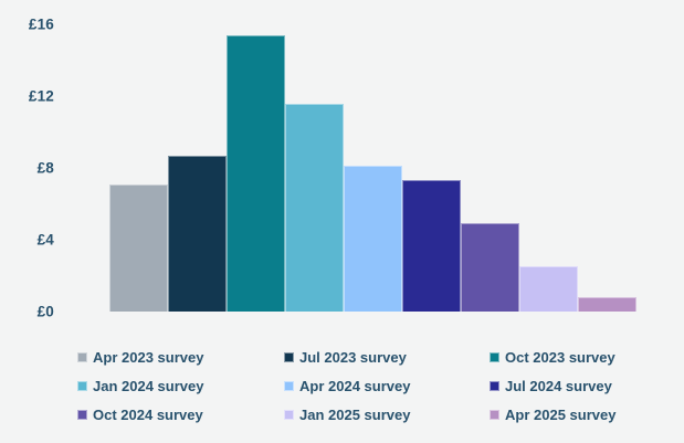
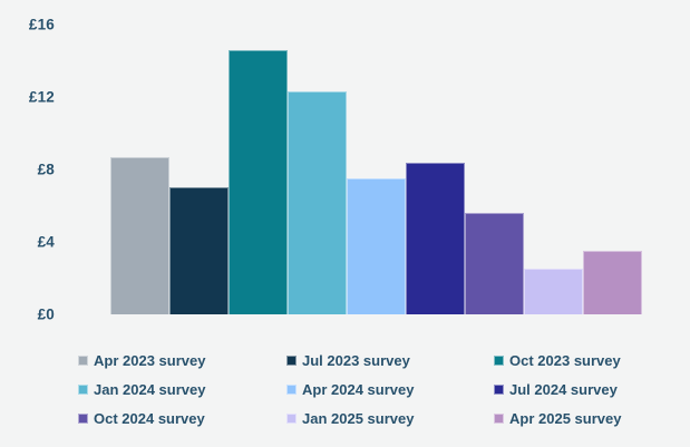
Apr 2023 survey: £7.1 -> £8.7
Jul 2023 survey: £8.7 -> £7.0
Oct 2023 survey: £15.4 -> £14.6
Jan 2024 survey: £11.6 -> £12.3
Apr 2024 survey: £8.1 -> £7.5
Jul 2024 survey: £7.3 -> £8.4
Oct 2024 survey: £4.9 -> £5.6
Apr 2025 survey: £0.8 -> £3.5
